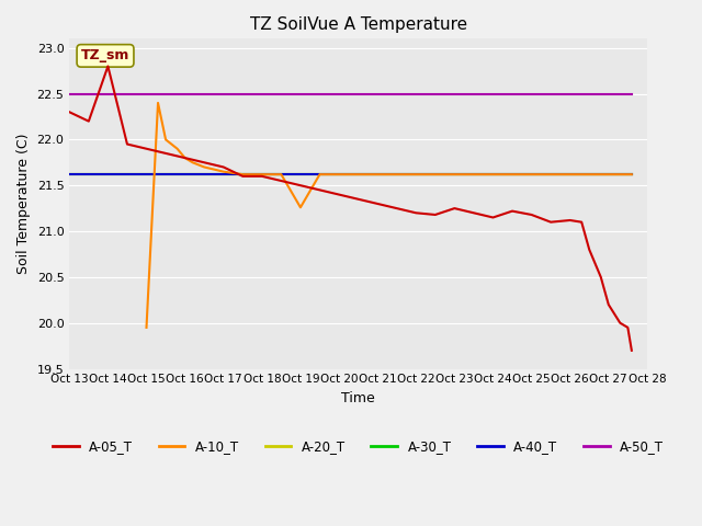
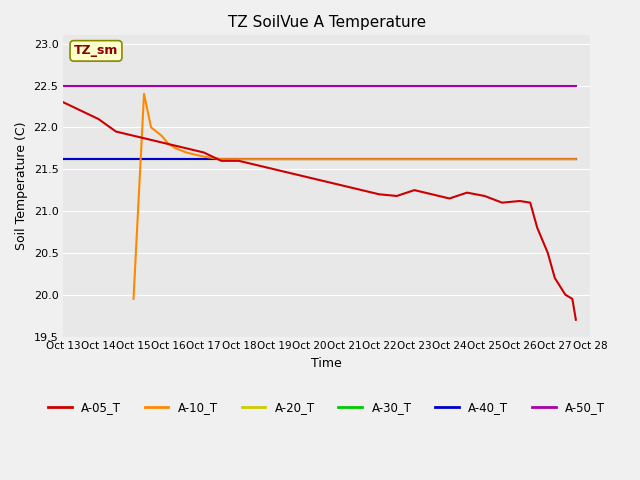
A-05_T/Oct 14: 22.80 -> 22.10
A-10_T/Oct 19: 21.26 -> 21.62
